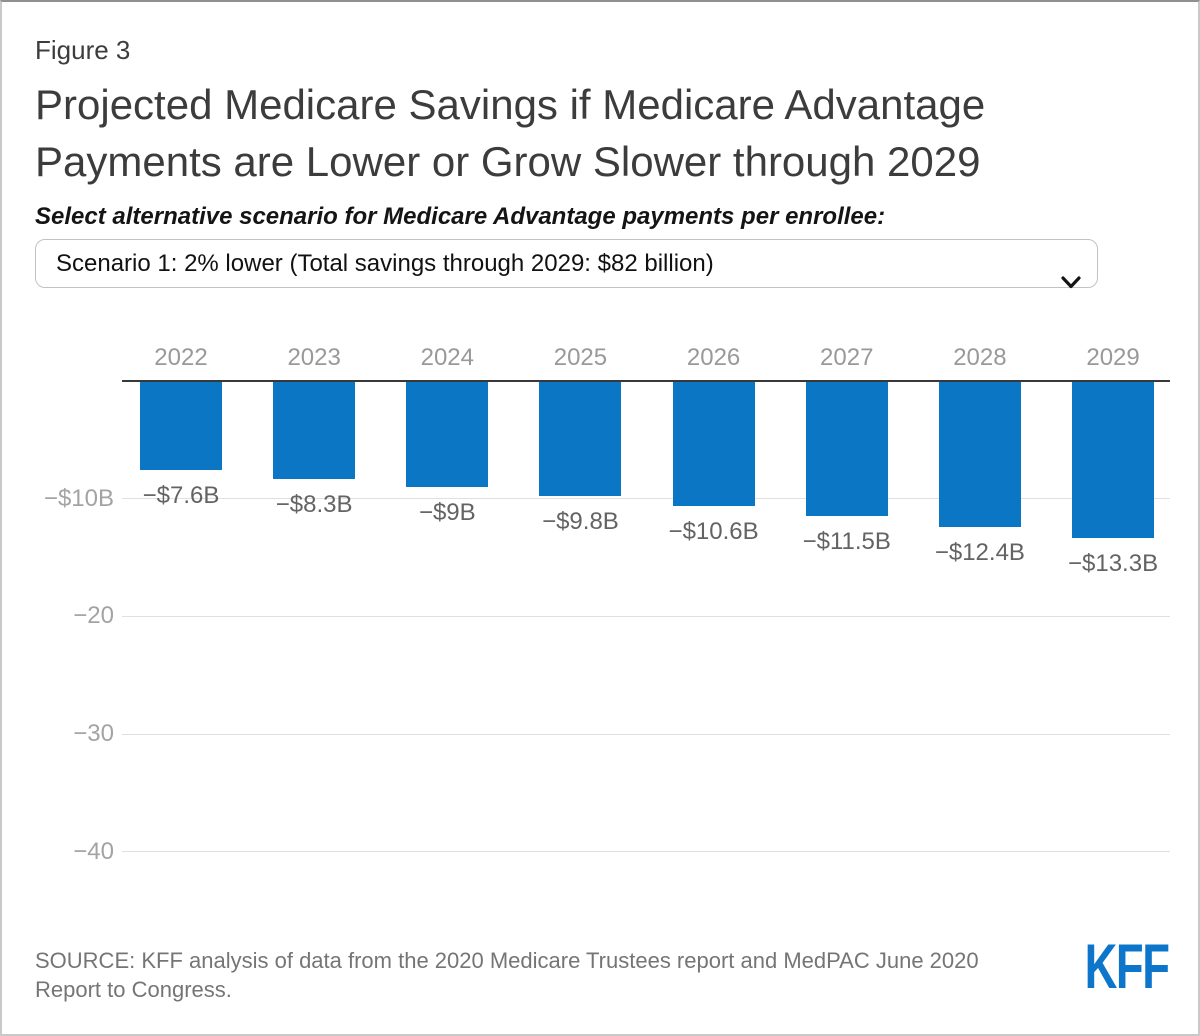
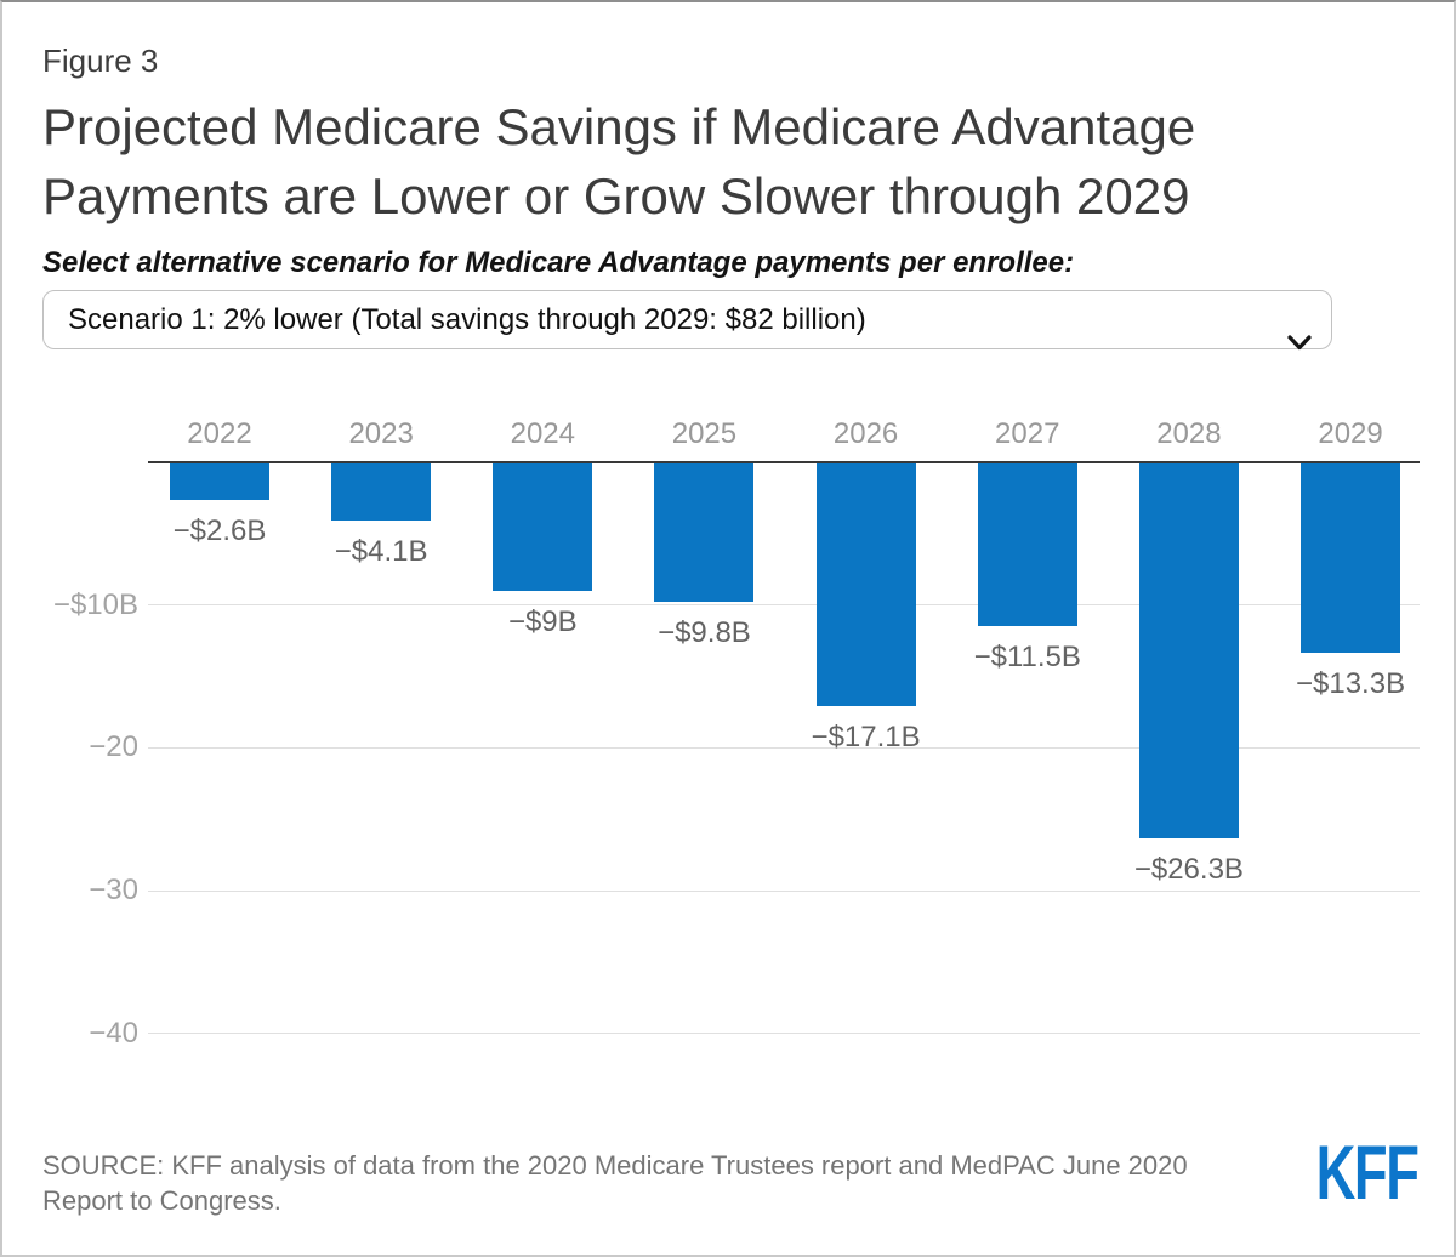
2022: −$7.6B -> −$2.6B
2023: −$8.3B -> −$4.1B
2026: −$10.6B -> −$17.1B
2028: −$12.4B -> −$26.3B
